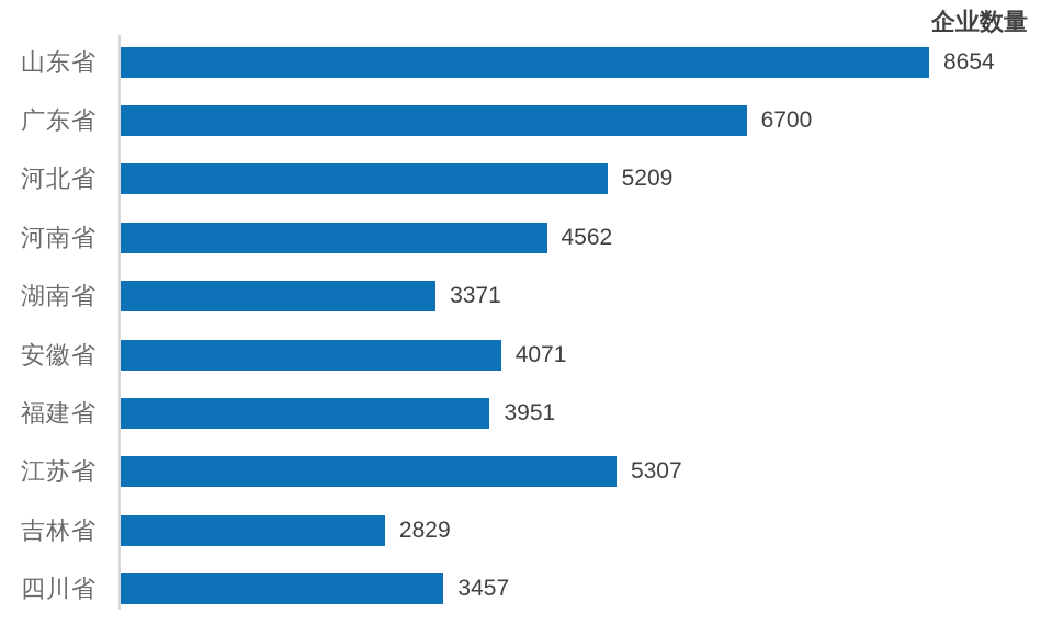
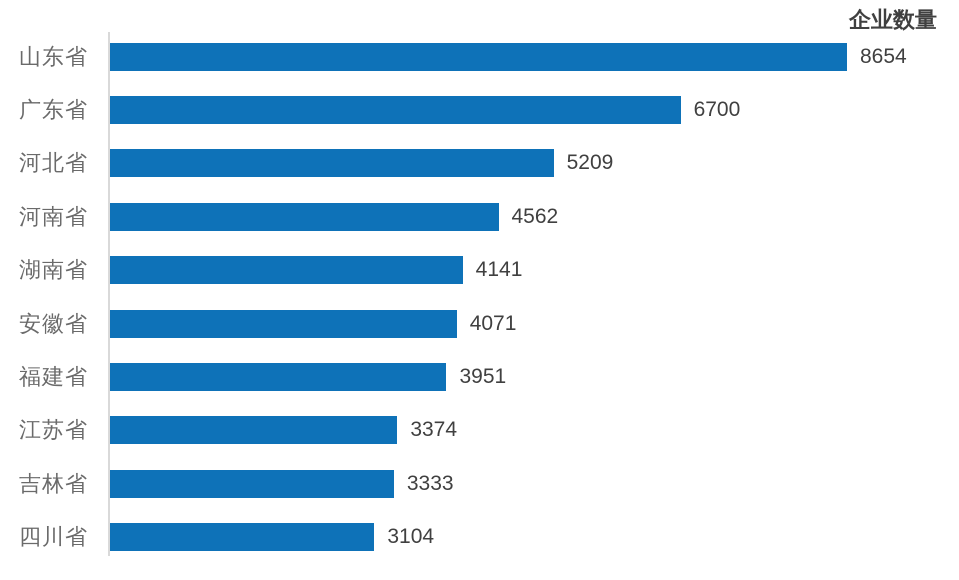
湖南省: 3371 -> 4141
江苏省: 5307 -> 3374
吉林省: 2829 -> 3333
四川省: 3457 -> 3104
